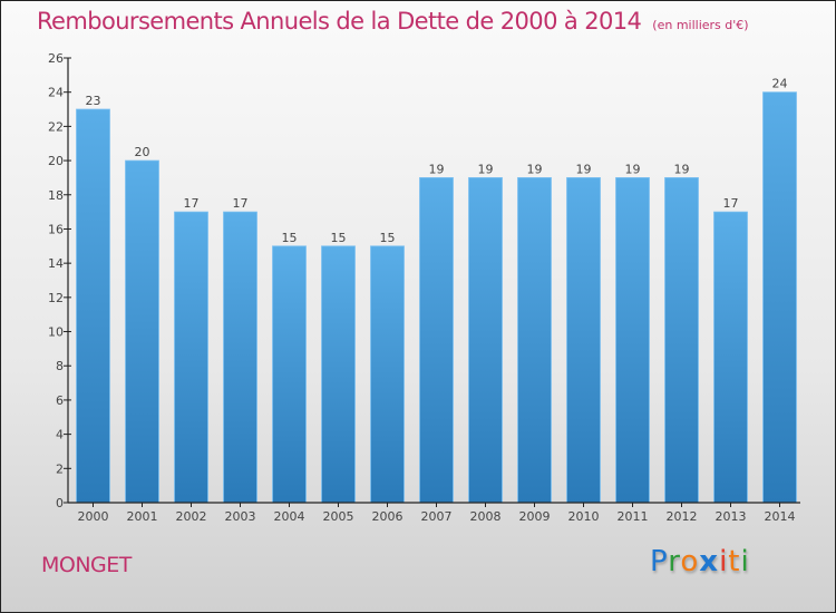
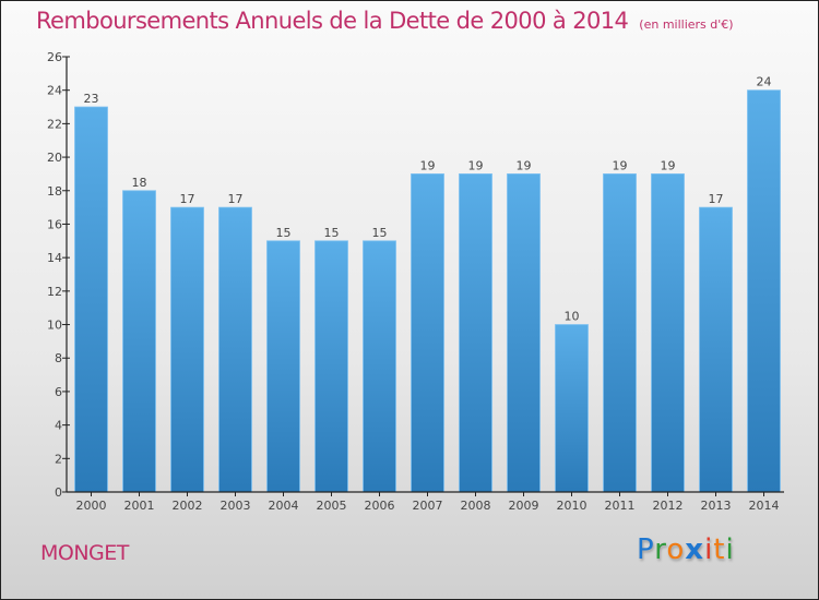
2001: 20 -> 18
2010: 19 -> 10
